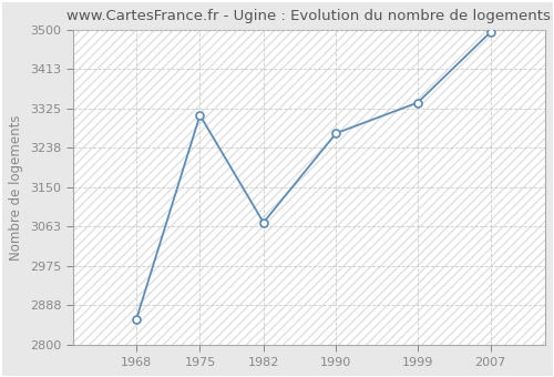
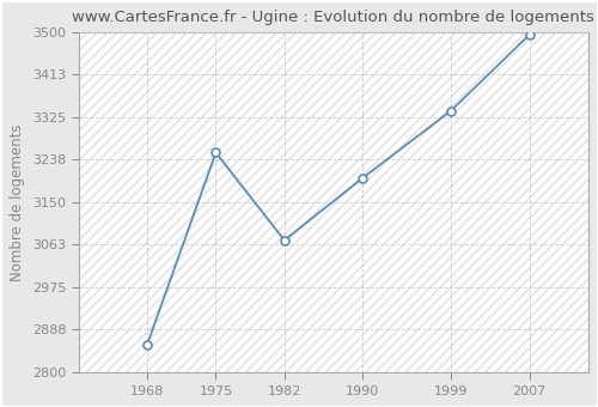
1975: 3310 -> 3252
1990: 3270 -> 3200
